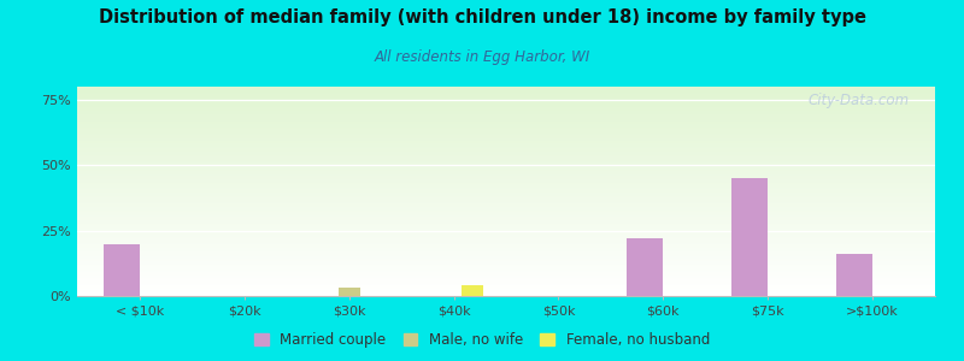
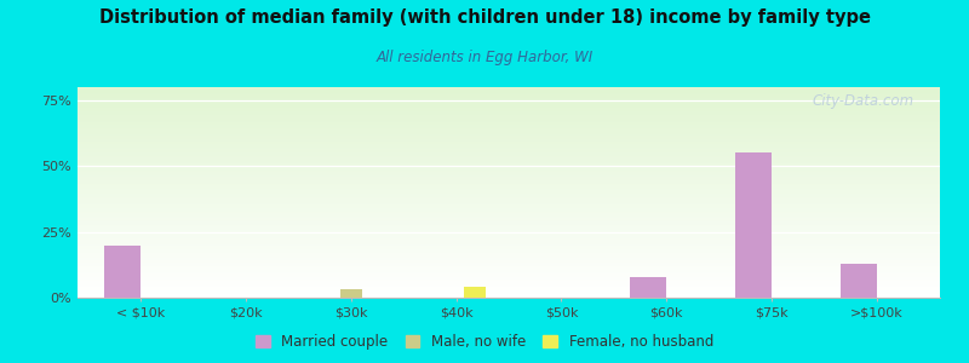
Married couple/$60k: 22% -> 8%
Married couple/$75k: 45% -> 55%
Married couple/>$100k: 16% -> 13%
